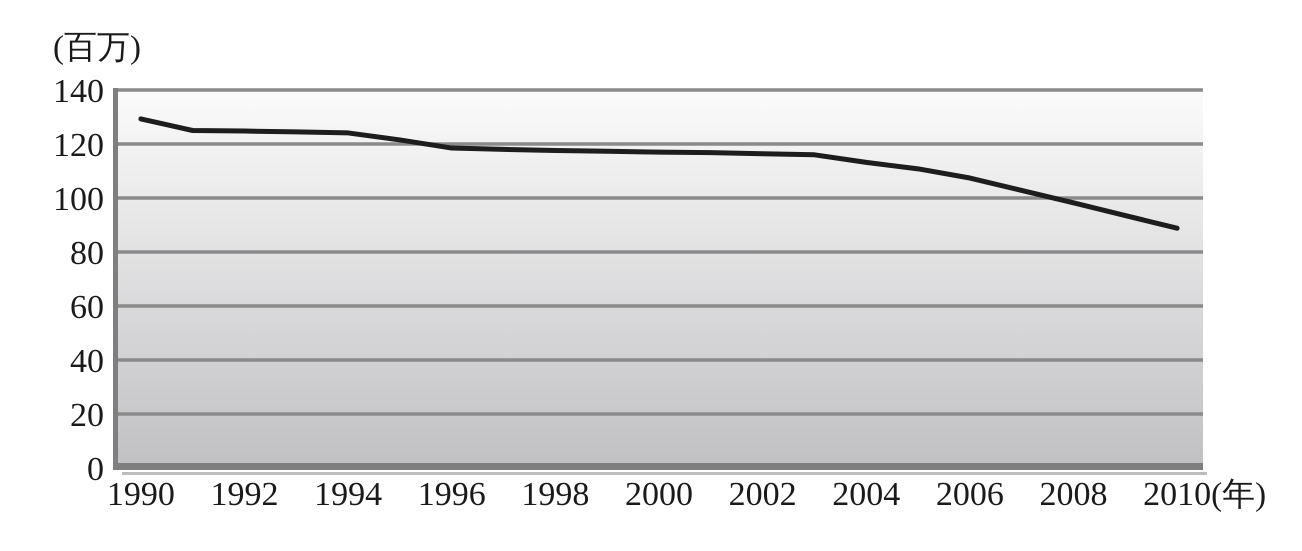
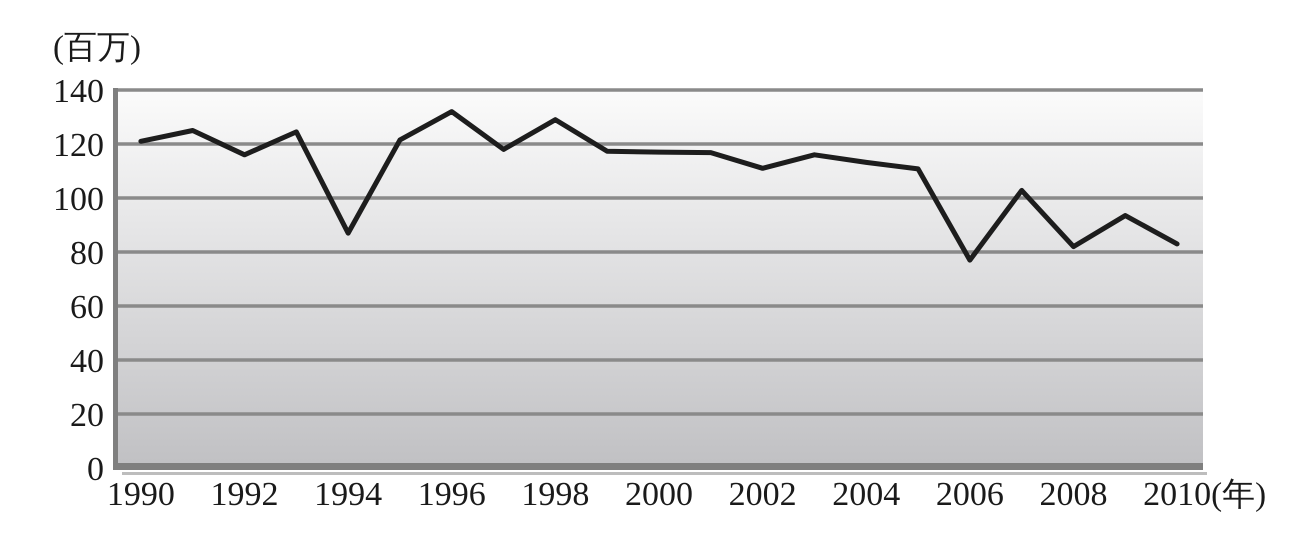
1990: 129 -> 121
1992: 125 -> 116
1994: 124 -> 87
1996: 118 -> 132
1998: 118 -> 129
2002: 116 -> 111
2006: 107 -> 77
2008: 98 -> 82
2010: 89 -> 83
